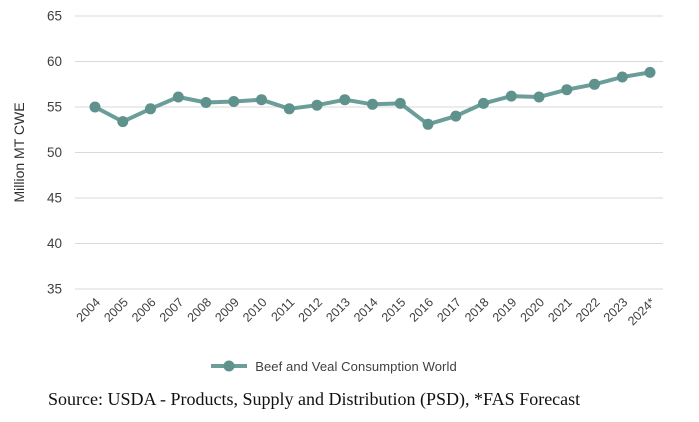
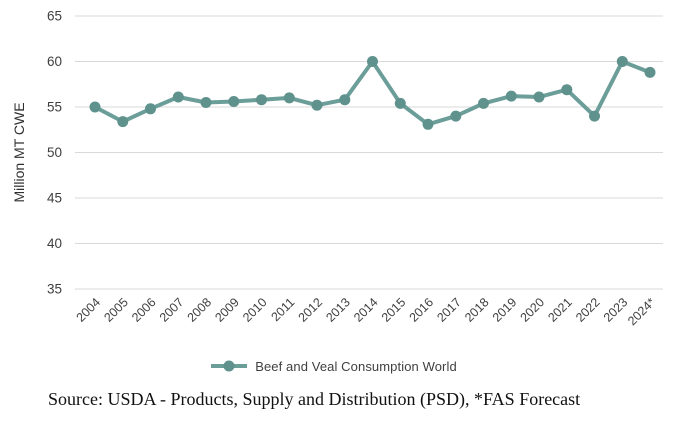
2011: 55 -> 56
2014: 55 -> 60
2022: 58 -> 54
2023: 58 -> 60
